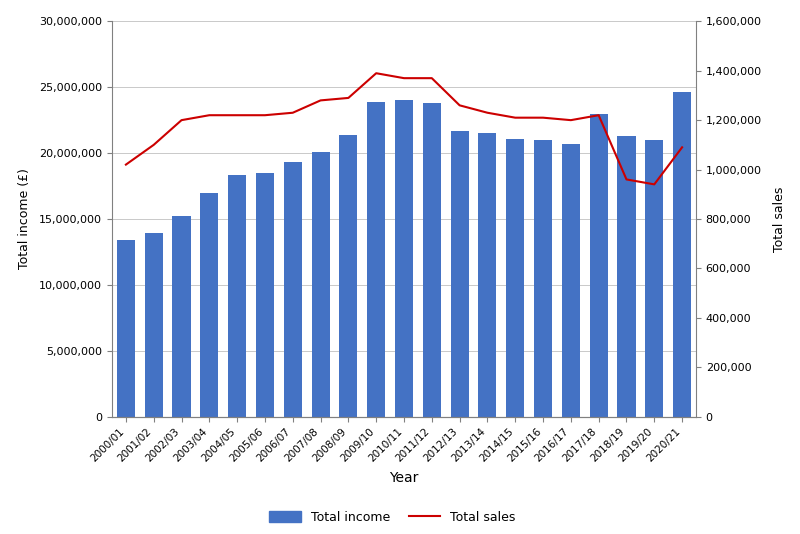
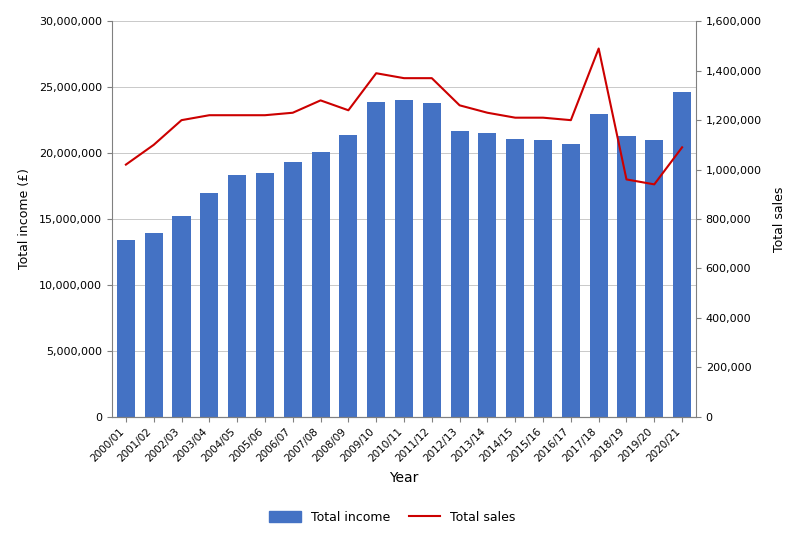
Total sales/2008/09: 1,290,000 -> 1,240,000
Total sales/2017/18: 1,220,000 -> 1,490,000
